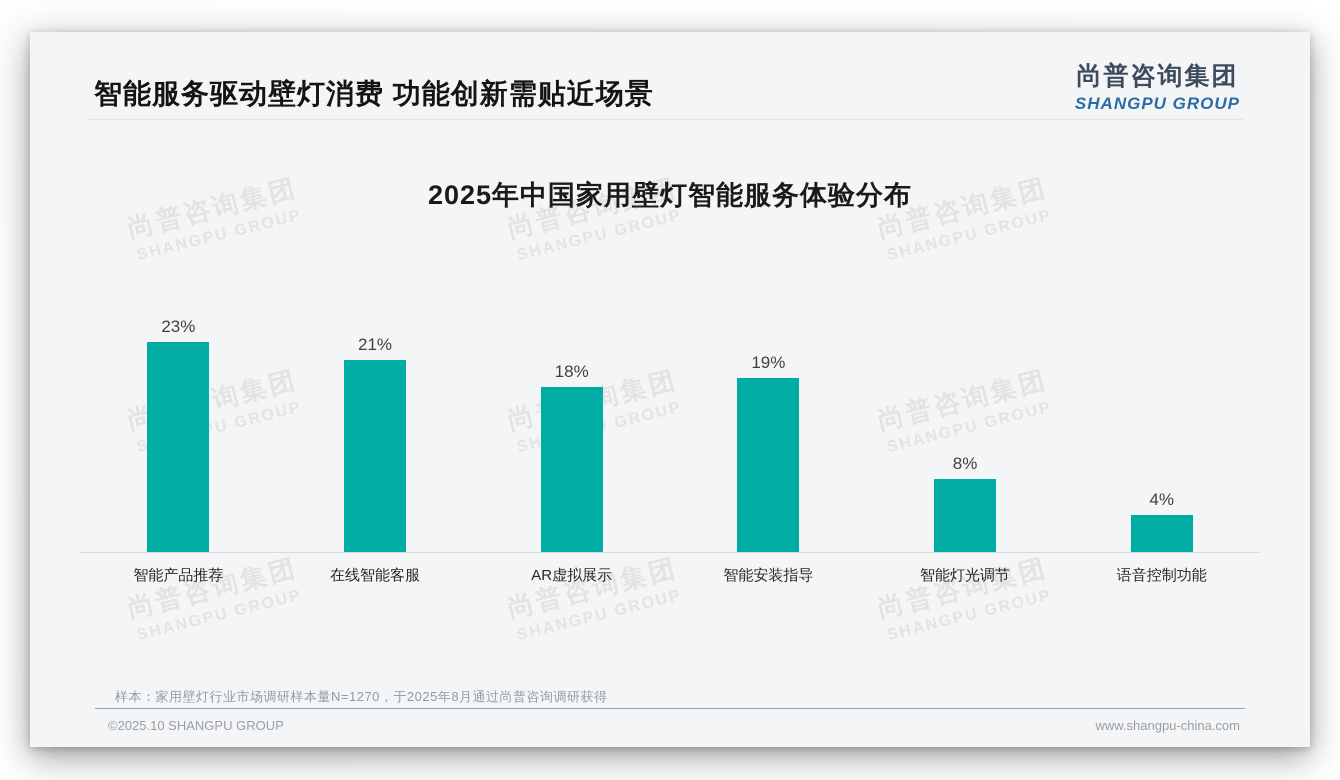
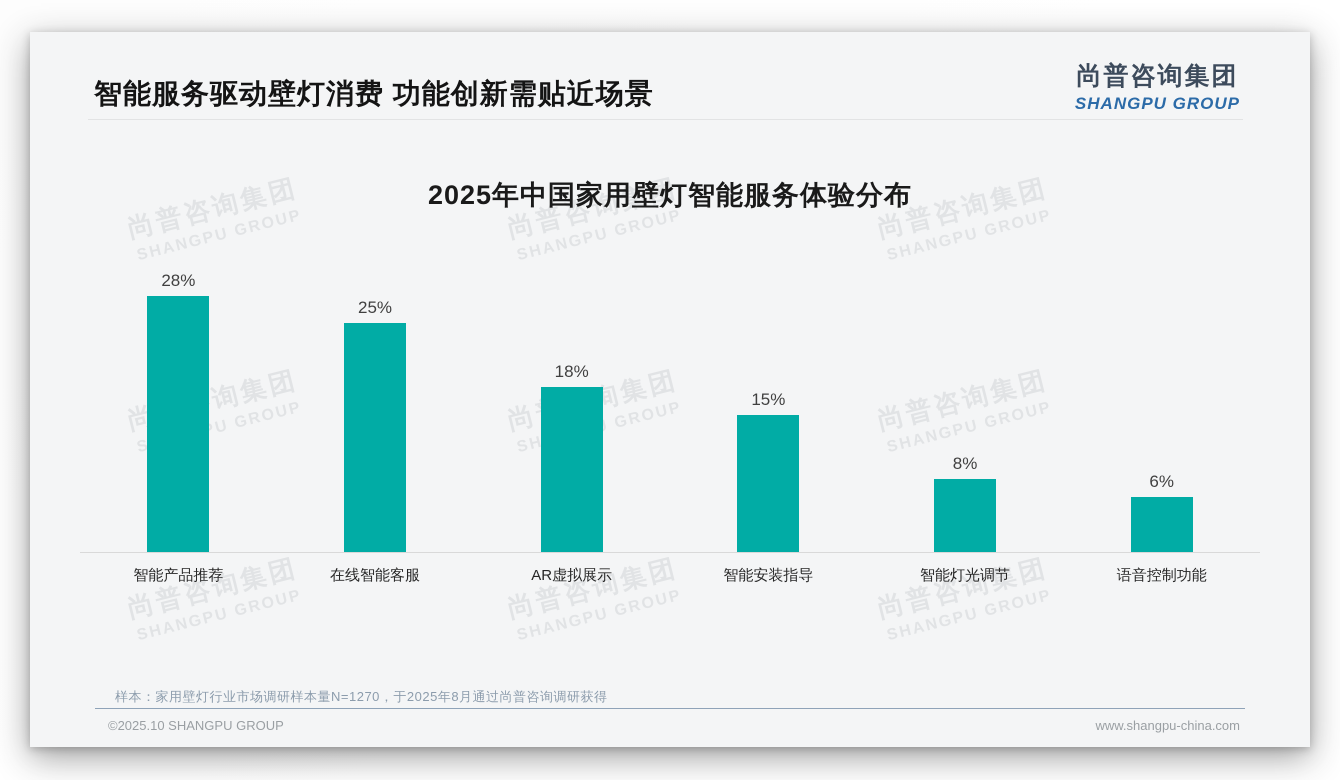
智能产品推荐: 23% -> 28%
在线智能客服: 21% -> 25%
智能安装指导: 19% -> 15%
语音控制功能: 4% -> 6%
